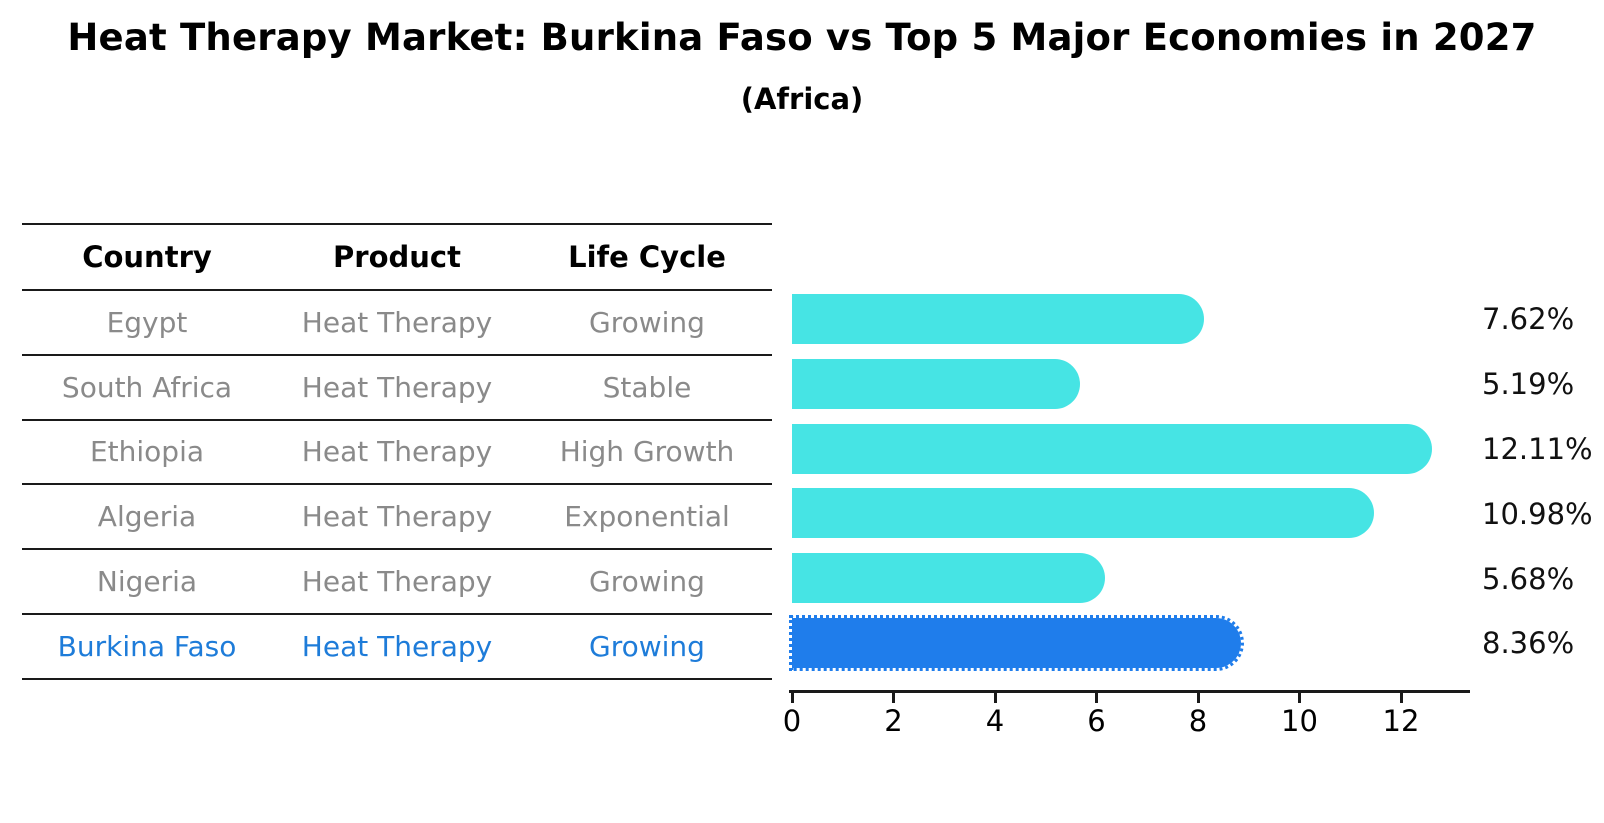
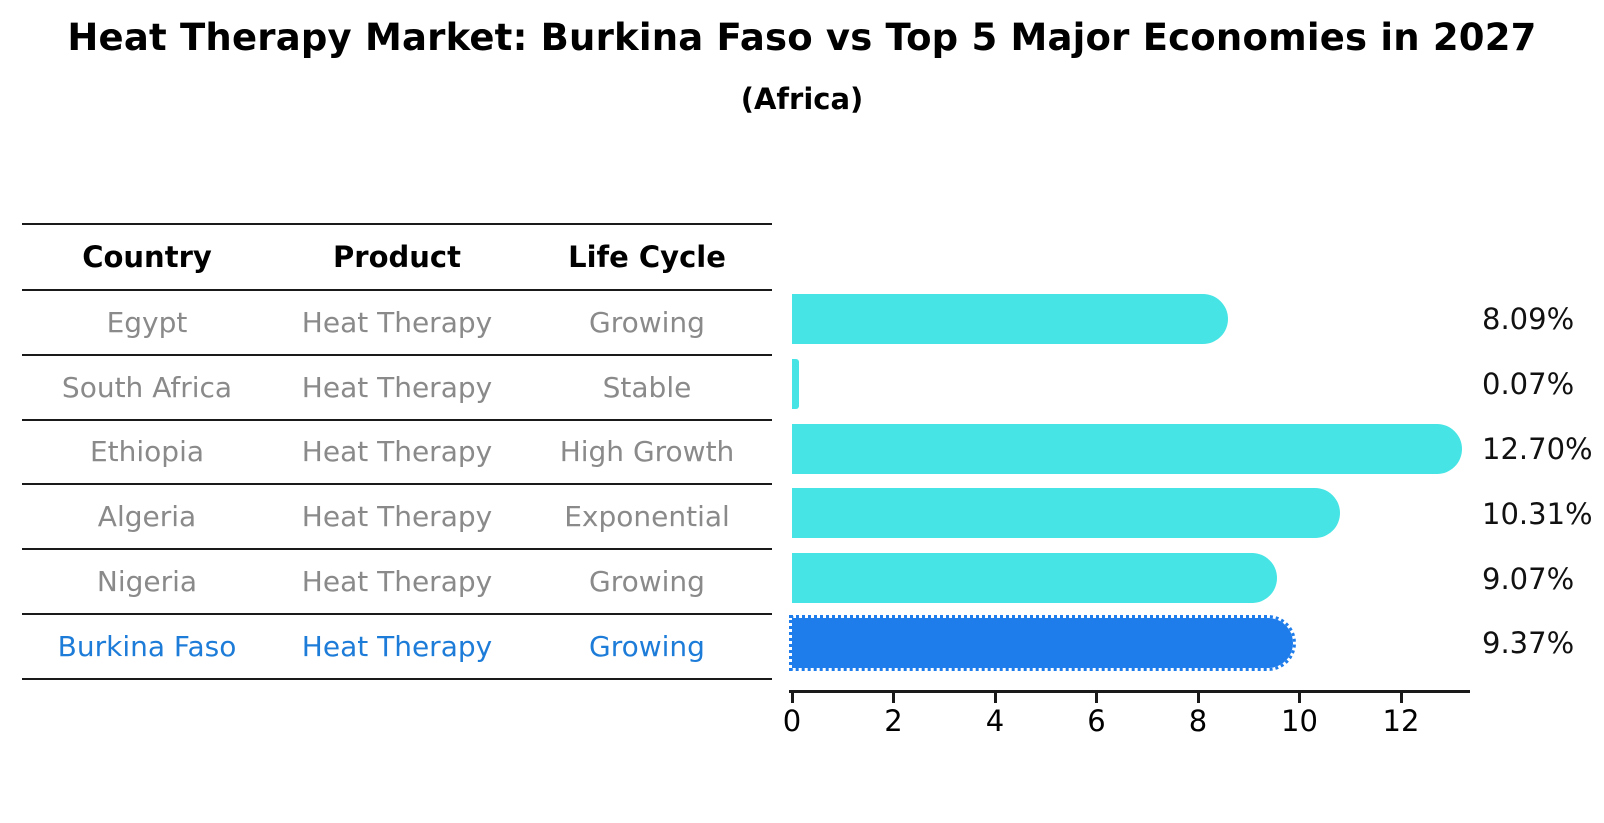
Egypt: 7.62% -> 8.09%
South Africa: 5.19% -> 0.07%
Ethiopia: 12.11% -> 12.70%
Algeria: 10.98% -> 10.31%
Nigeria: 5.68% -> 9.07%
Burkina Faso: 8.36% -> 9.37%
